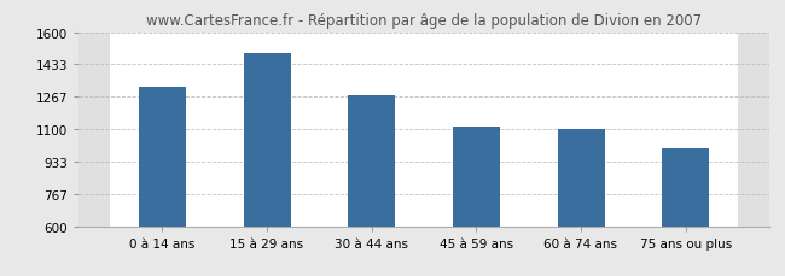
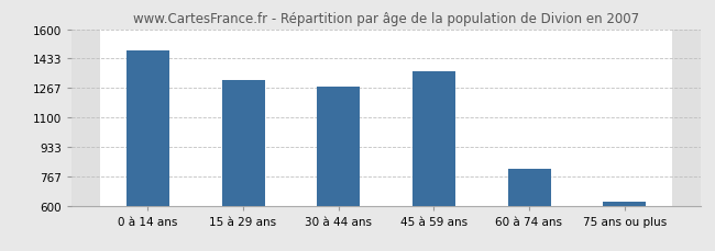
0 à 14 ans: 1320 -> 1480
15 à 29 ans: 1490 -> 1310
45 à 59 ans: 1110 -> 1360
60 à 74 ans: 1100 -> 810
75 ans ou plus: 1000 -> 620
